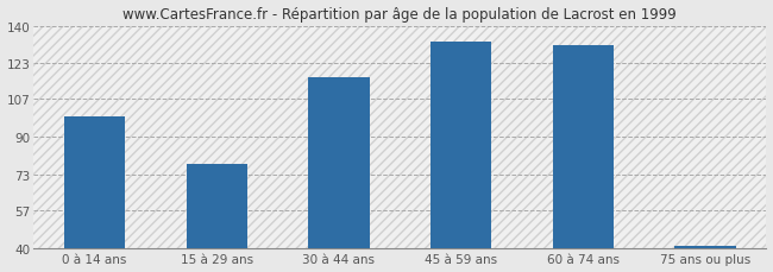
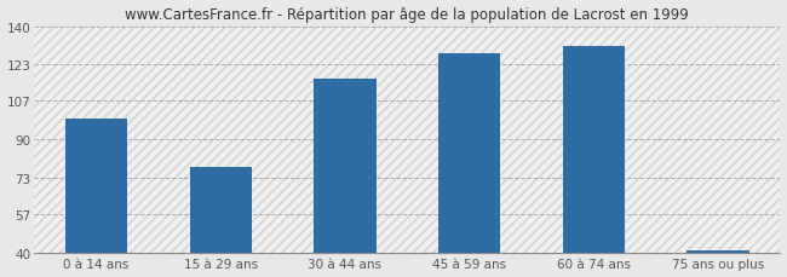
45 à 59 ans: 133 -> 128
